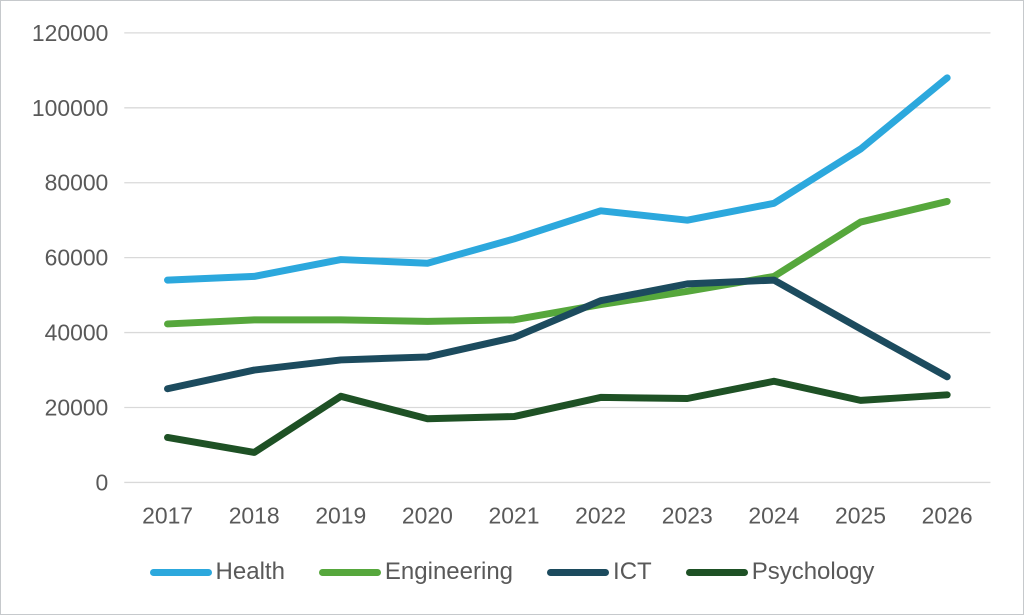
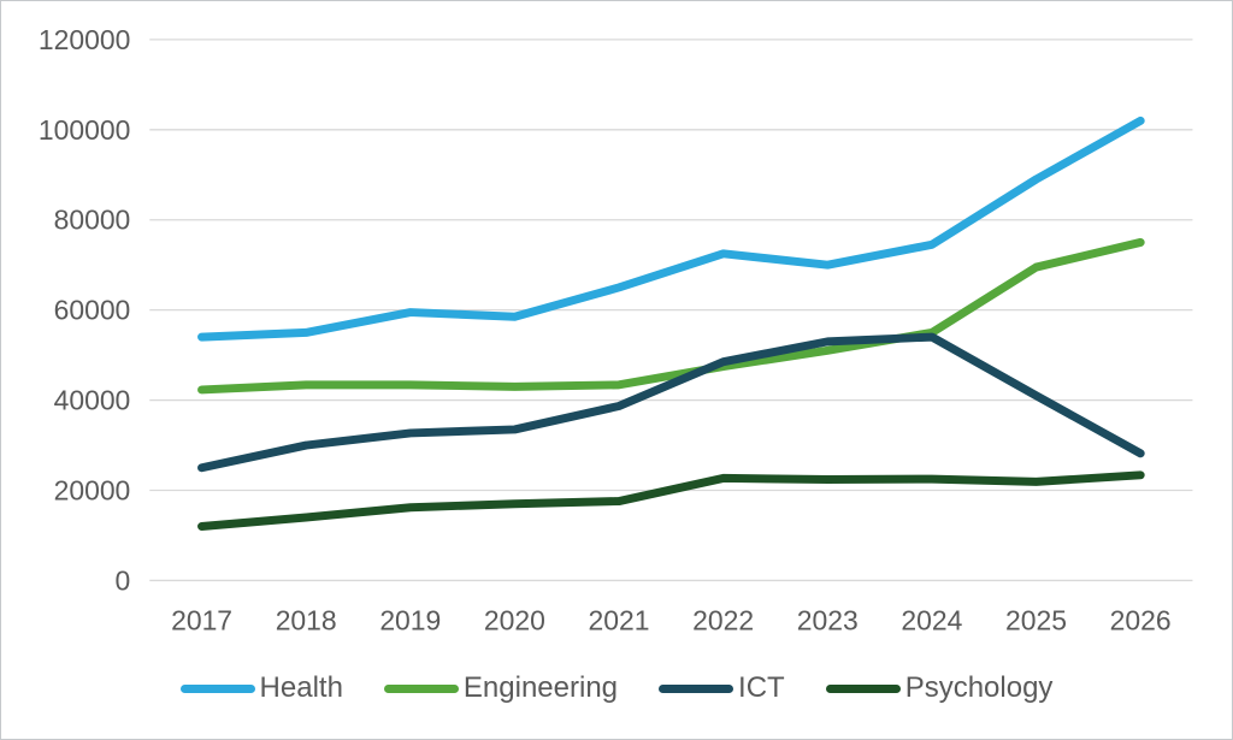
Psychology/2018: 8000 -> 14000
Psychology/2019: 23000 -> 16000
Psychology/2024: 27000 -> 22000
Health/2026: 108000 -> 102000
